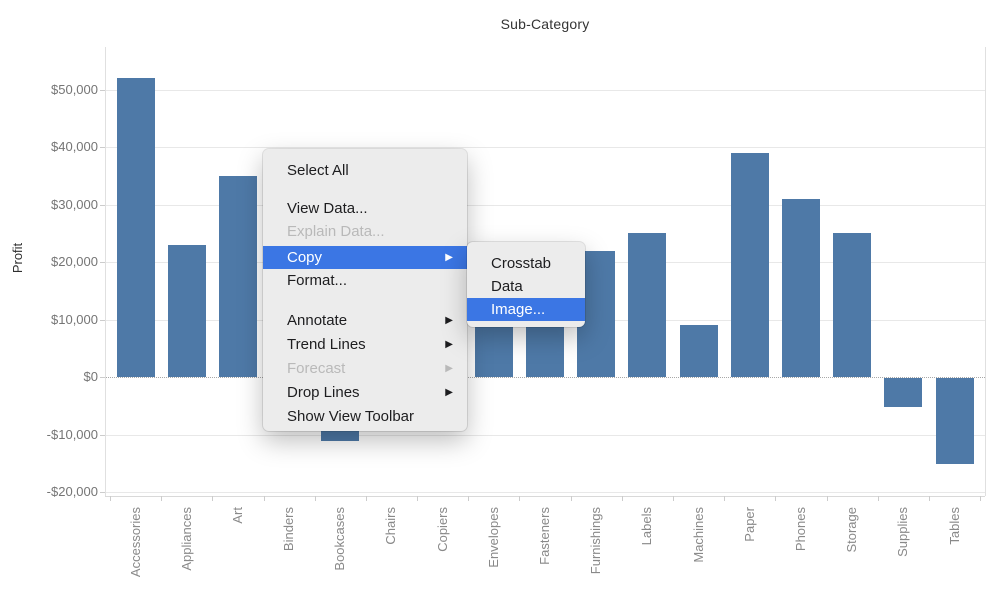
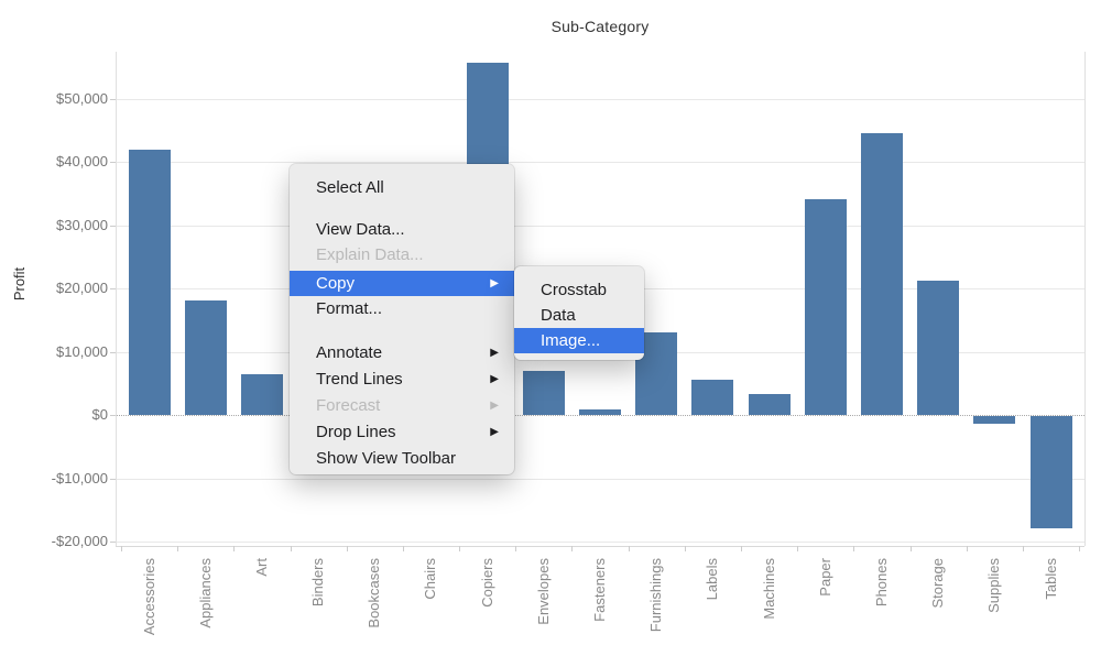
Accessories: $52000 -> $42000
Appliances: $23000 -> $18000
Art: $35000 -> $7000
Bookcases: -$11000 -> -$3000
Copiers: $36000 -> $56000
Envelopes: $14000 -> $7000
Fasteners: $9000 -> $1000
Furnishings: $22000 -> $13000
Labels: $25000 -> $6000
Machines: $9000 -> $3000
Paper: $39000 -> $34000
Phones: $31000 -> $45000
Storage: $25000 -> $21000
Supplies: -$5000 -> -$1000
Tables: -$15000 -> -$18000
